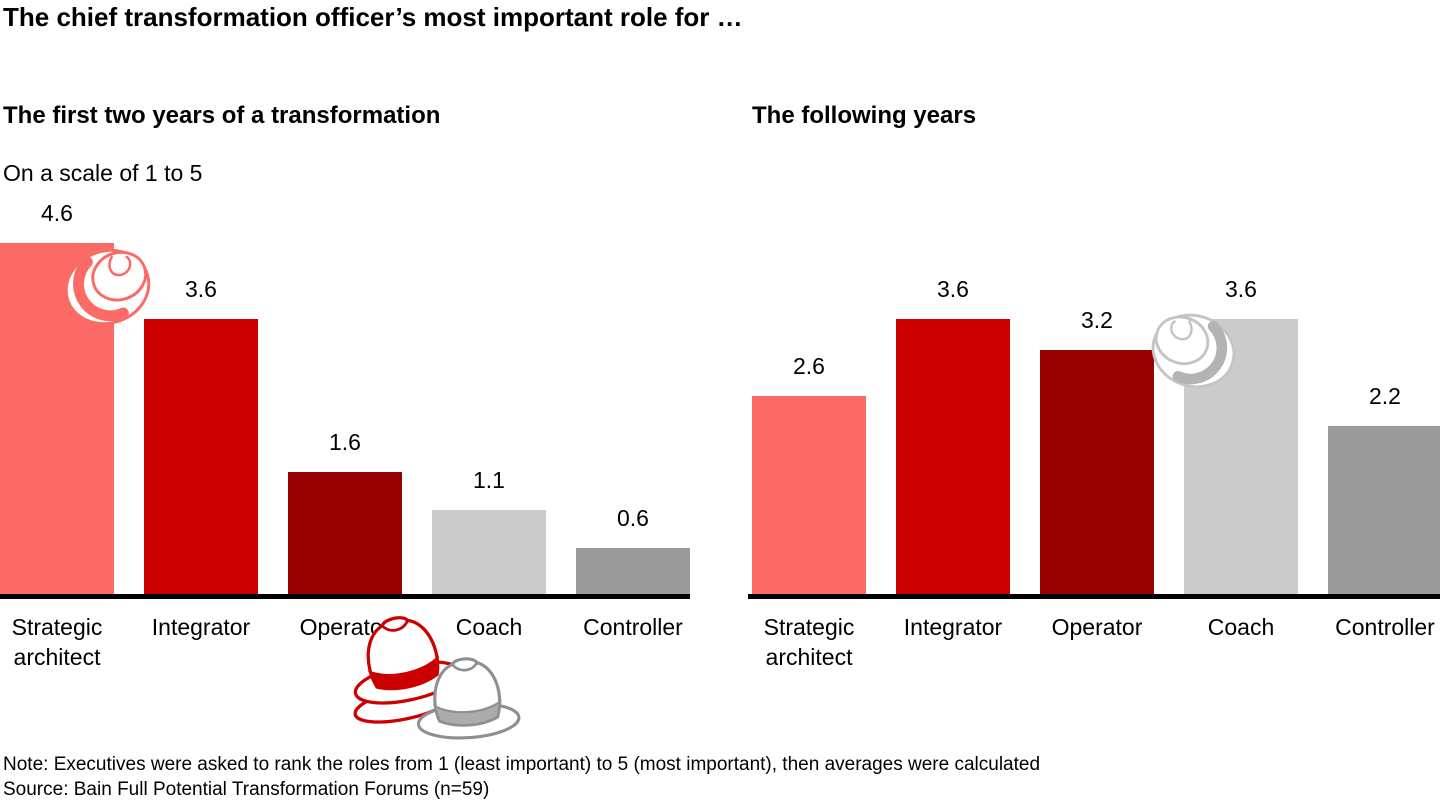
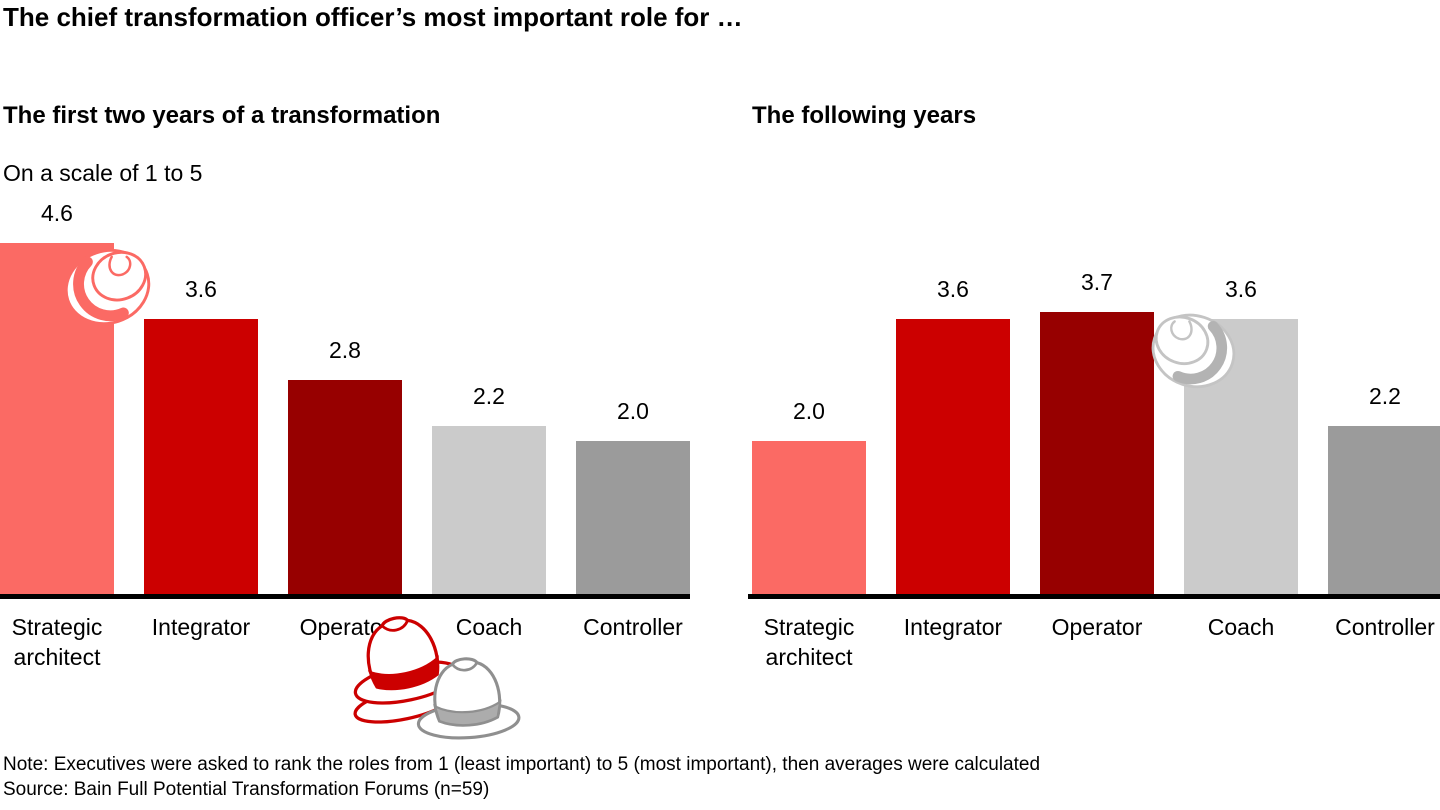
The first two years of a transformation/Operator: 1.6 -> 2.8
The first two years of a transformation/Coach: 1.1 -> 2.2
The first two years of a transformation/Controller: 0.6 -> 2.0
The following years/Strategic architect: 2.6 -> 2.0
The following years/Operator: 3.2 -> 3.7
